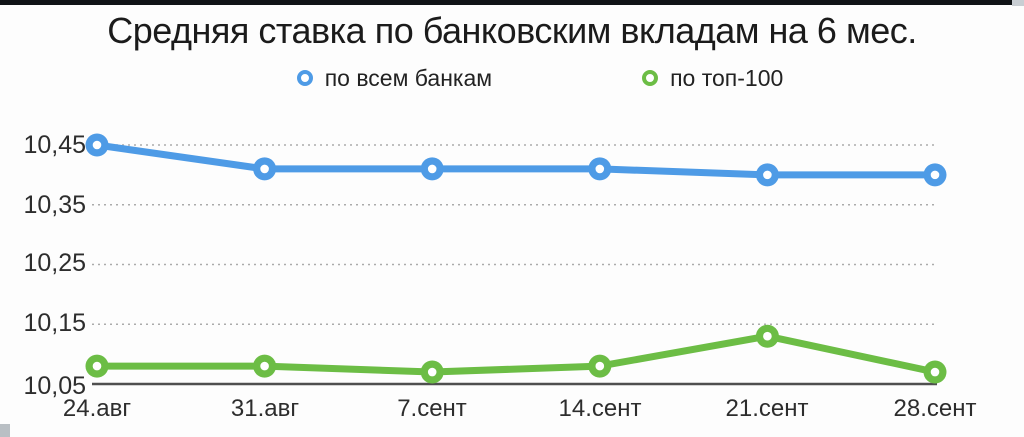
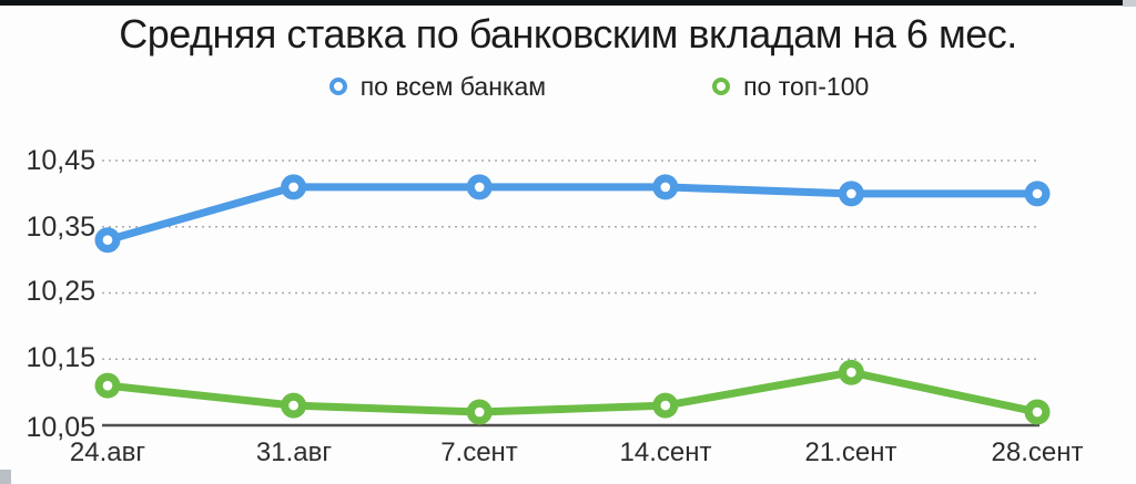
по всем банкам/24.авг: 10,45 -> 10,33
по топ-100/24.авг: 10,08 -> 10,11
